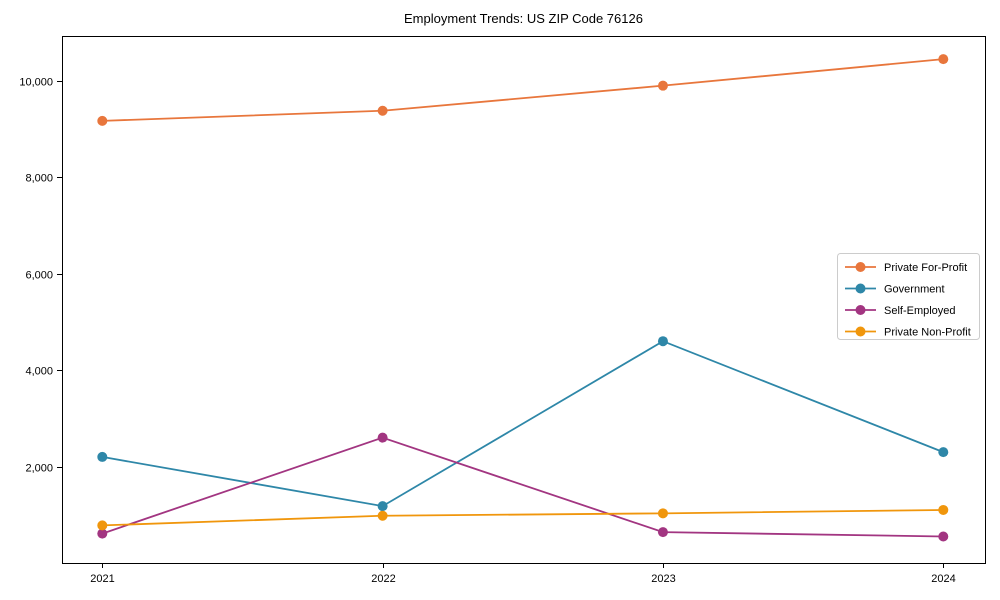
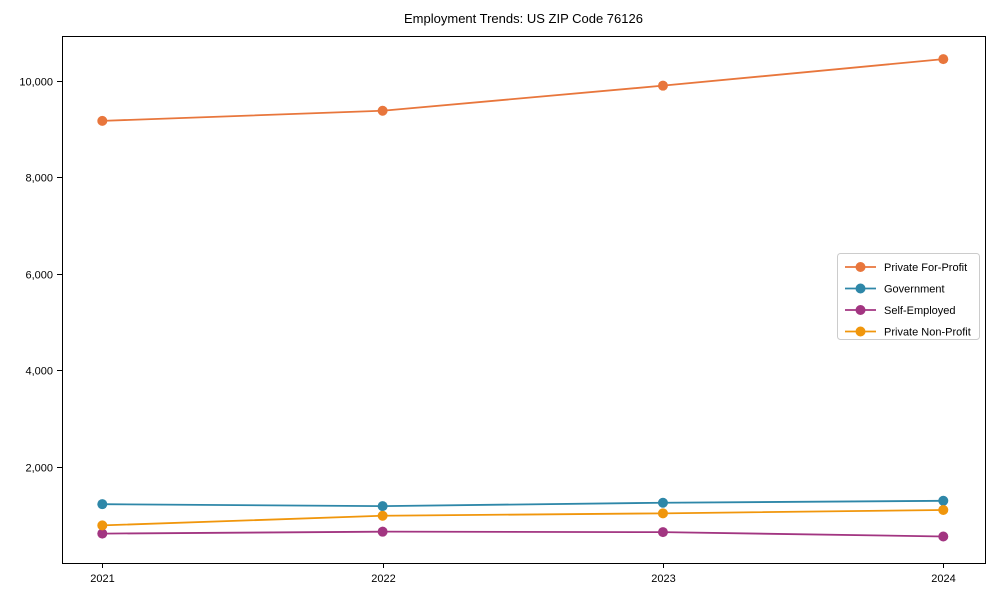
Government/2021: 2200 -> 1200
Self-Employed/2022: 2600 -> 600
Government/2023: 4600 -> 1200
Government/2024: 2300 -> 1300
